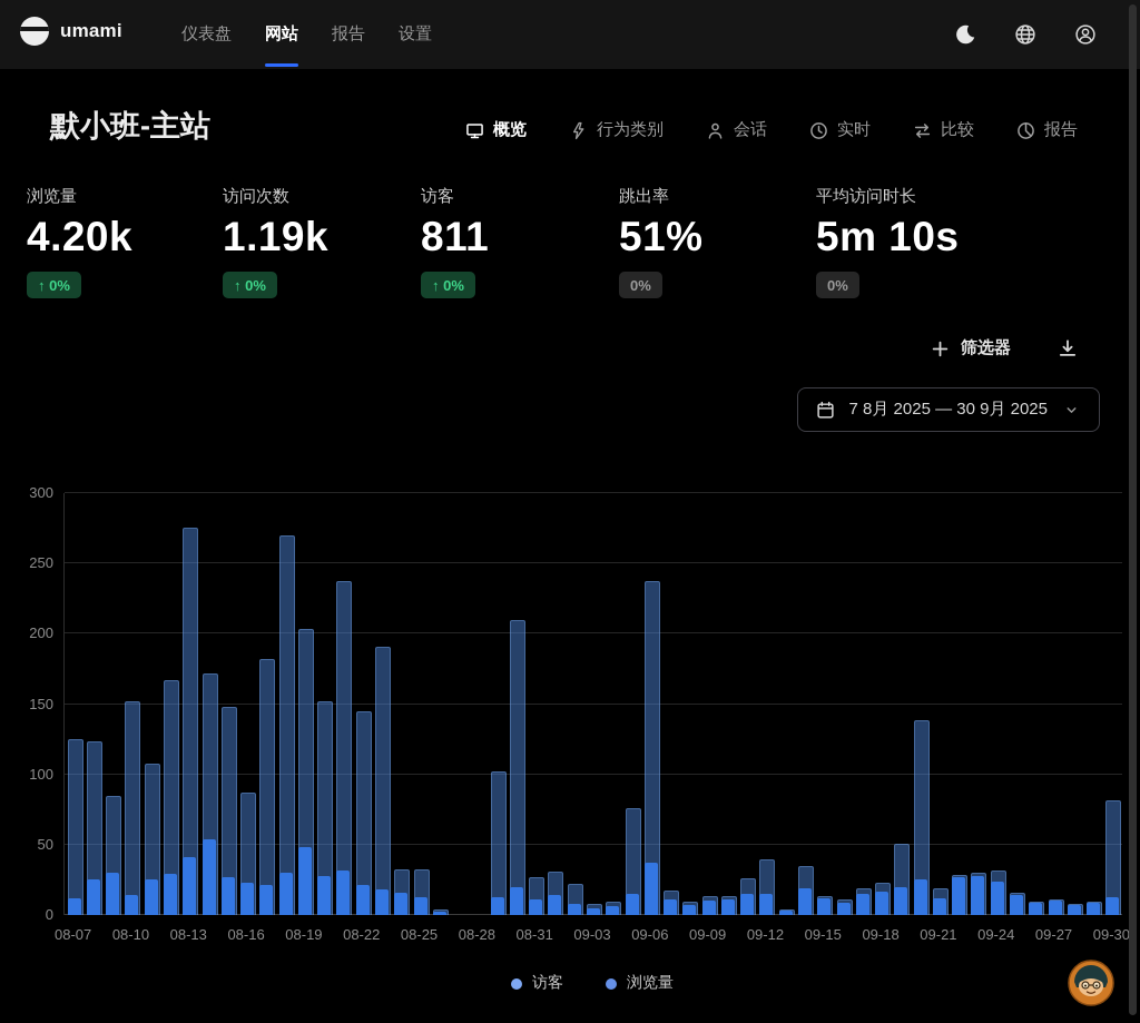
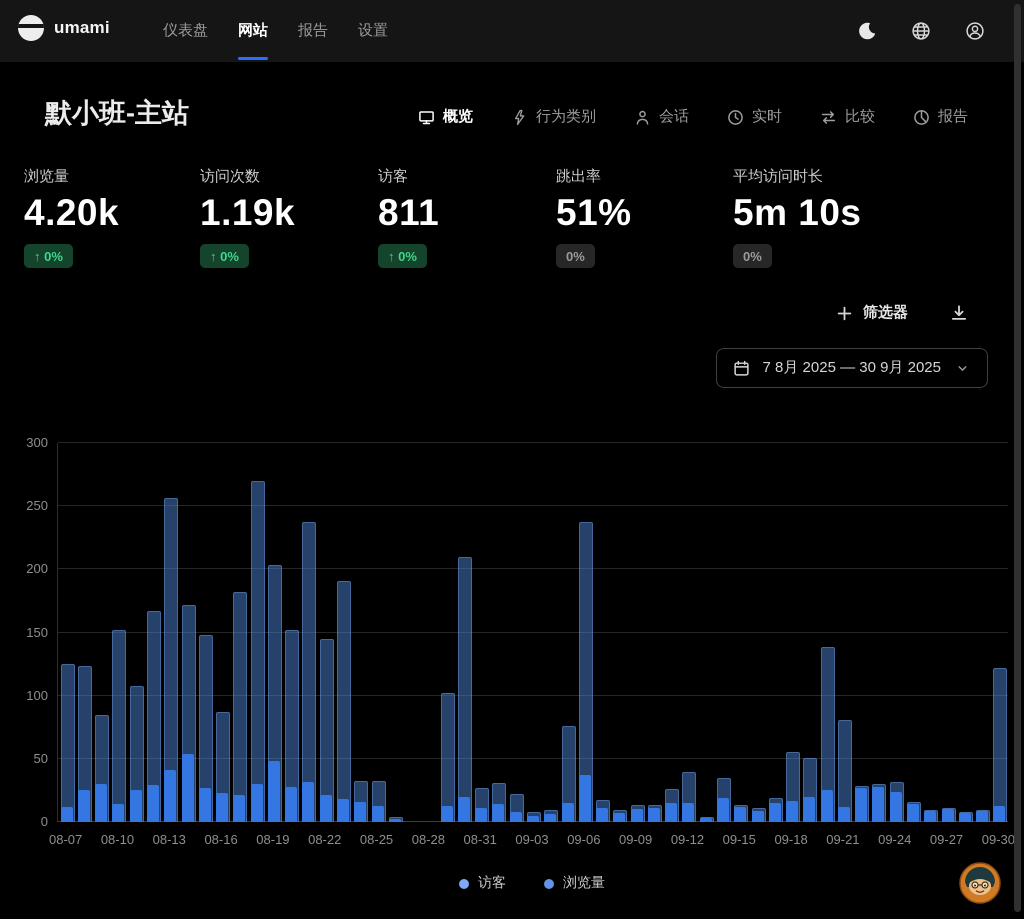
浏览量/08-13: 275 -> 256
浏览量/09-18: 22 -> 55
浏览量/09-21: 18 -> 80
浏览量/09-30: 81 -> 121
